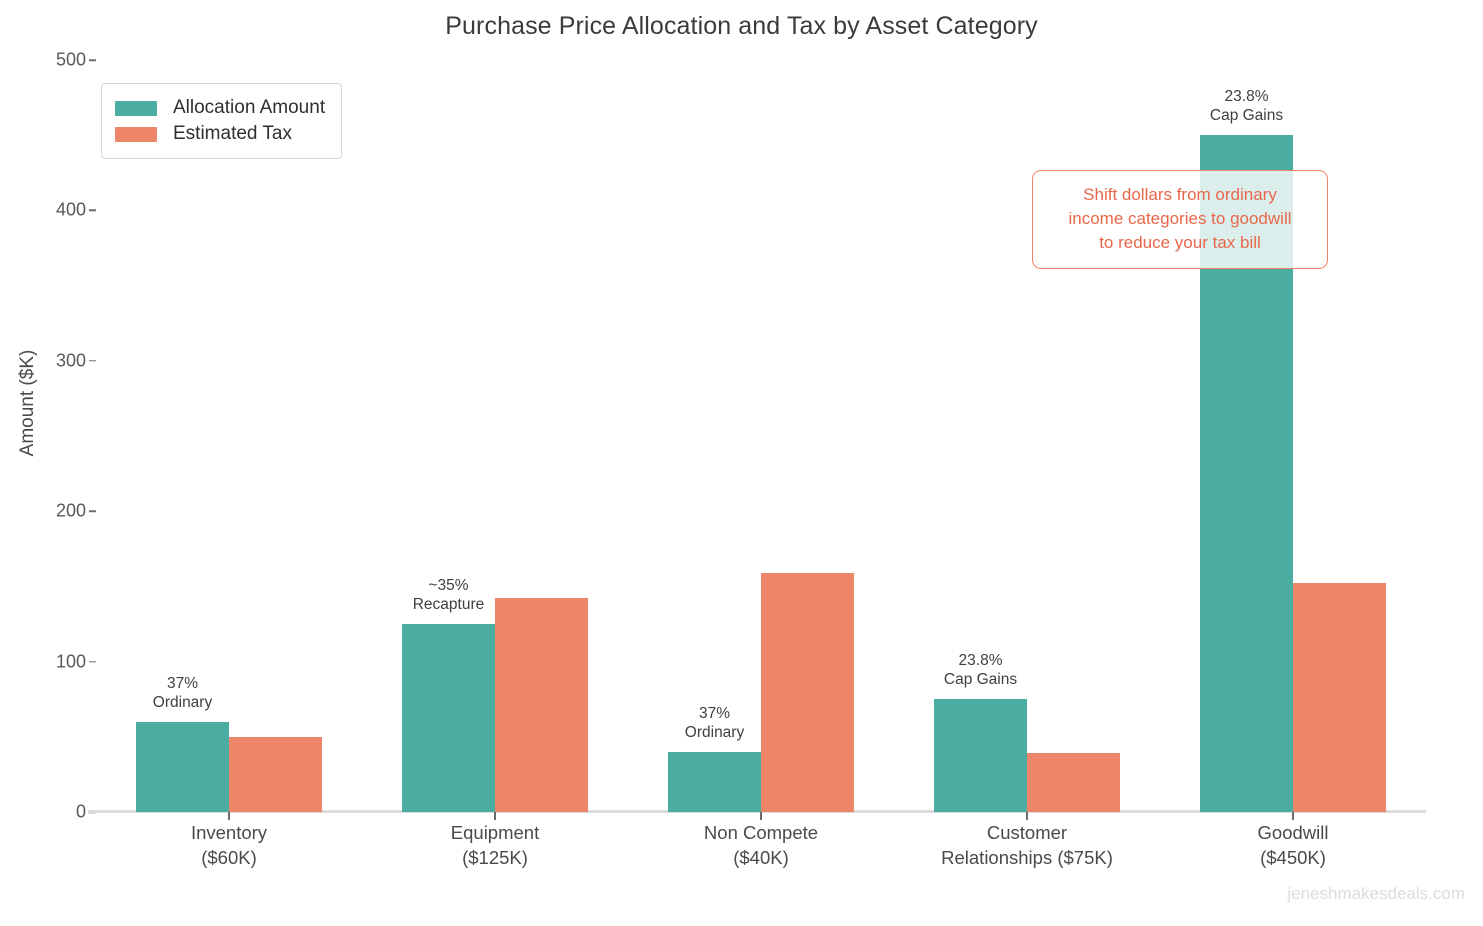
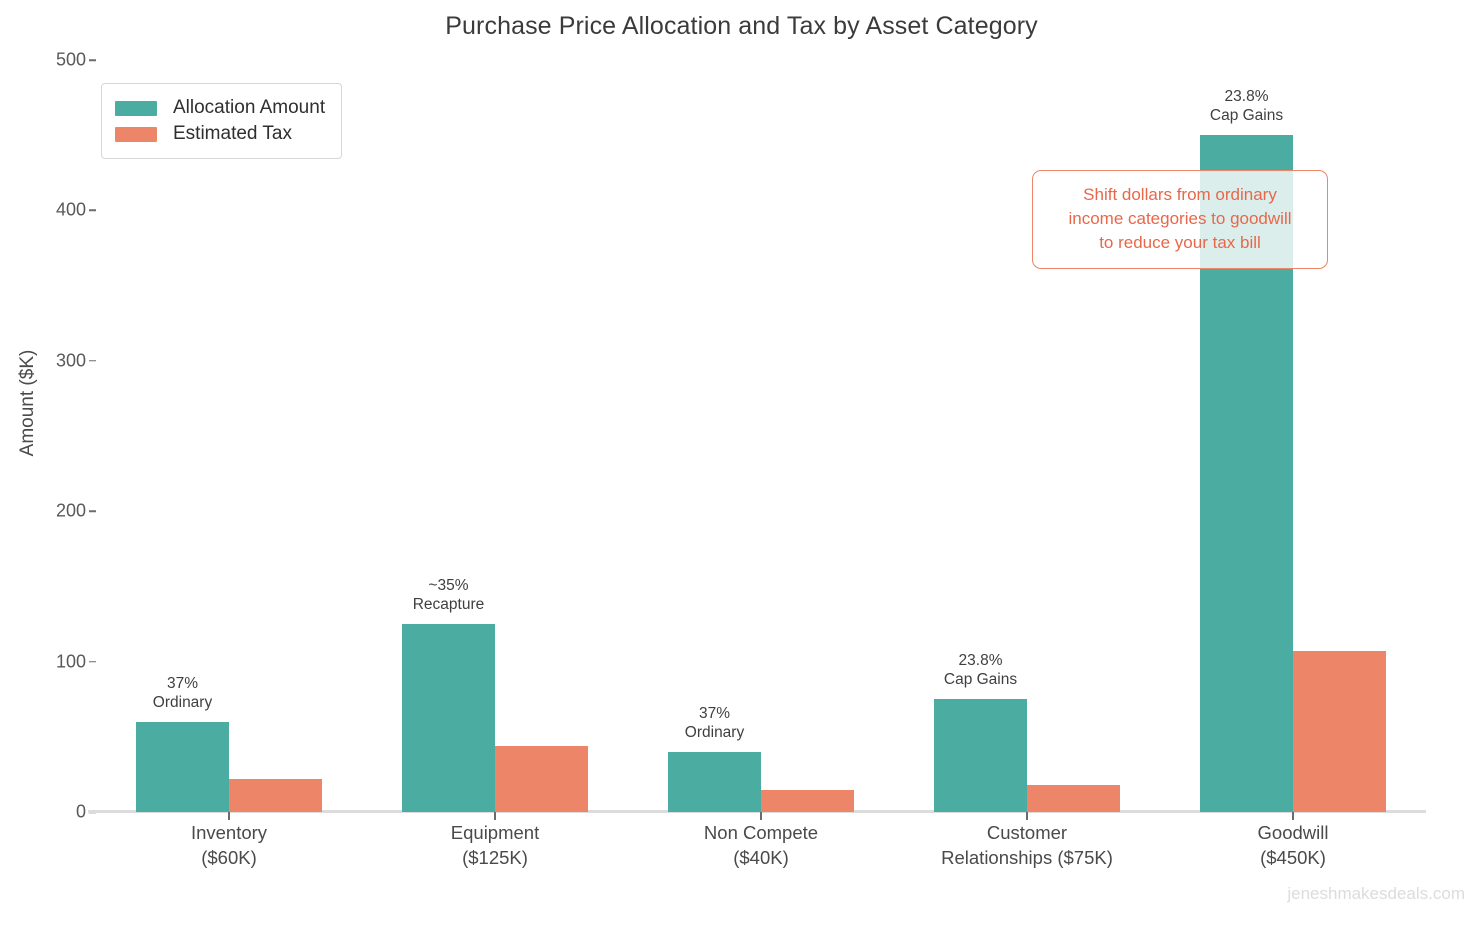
Estimated Tax/Inventory ($60K): 50 -> 22
Estimated Tax/Equipment ($125K): 142 -> 44
Estimated Tax/Non Compete ($40K): 159 -> 15
Estimated Tax/Customer Relationships ($75K): 39 -> 18
Estimated Tax/Goodwill ($450K): 152 -> 107
